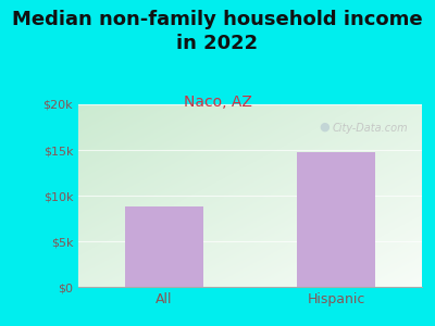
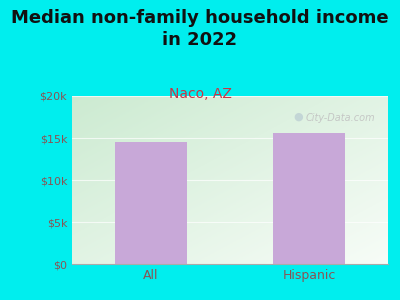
All: $8.8k -> $14.5k
Hispanic: $14.8k -> $15.6k
